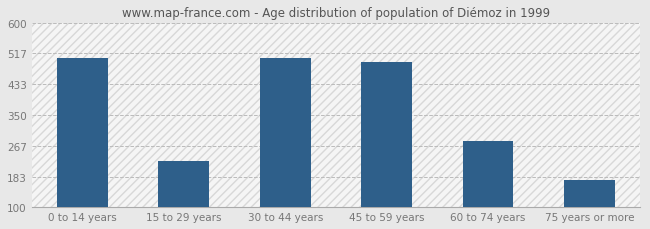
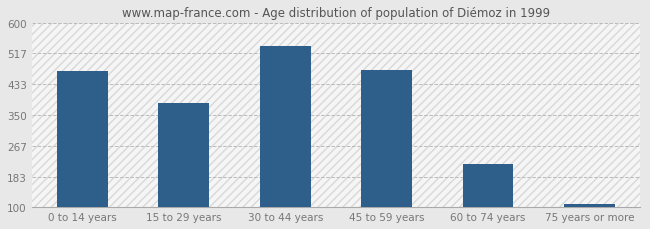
0 to 14 years: 505 -> 470
15 to 29 years: 225 -> 383
30 to 44 years: 505 -> 537
45 to 59 years: 495 -> 473
60 to 74 years: 280 -> 218
75 years or more: 175 -> 108
